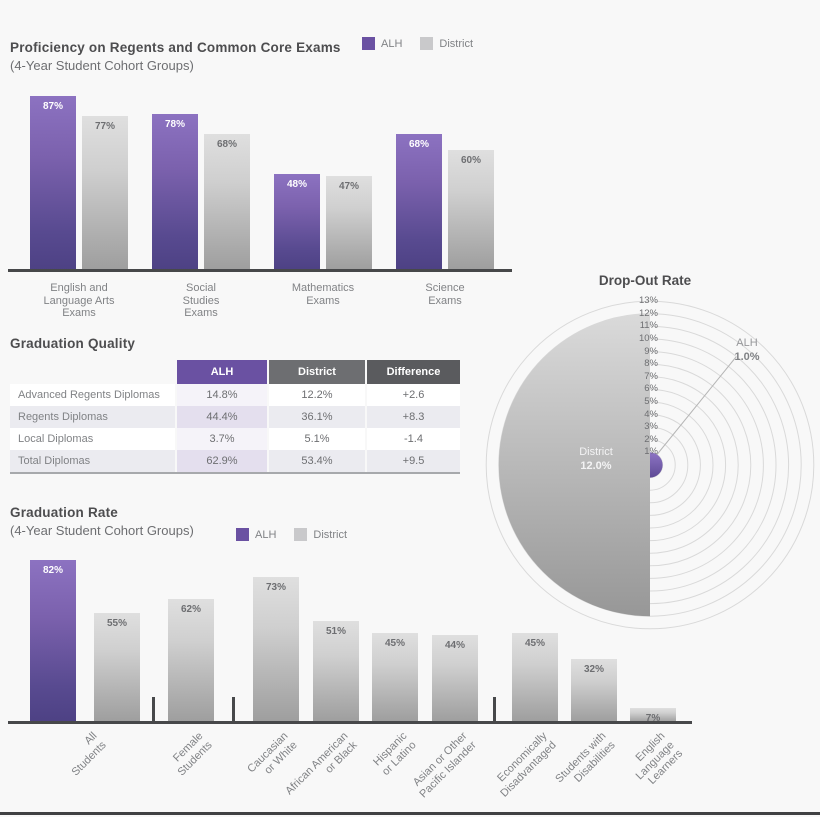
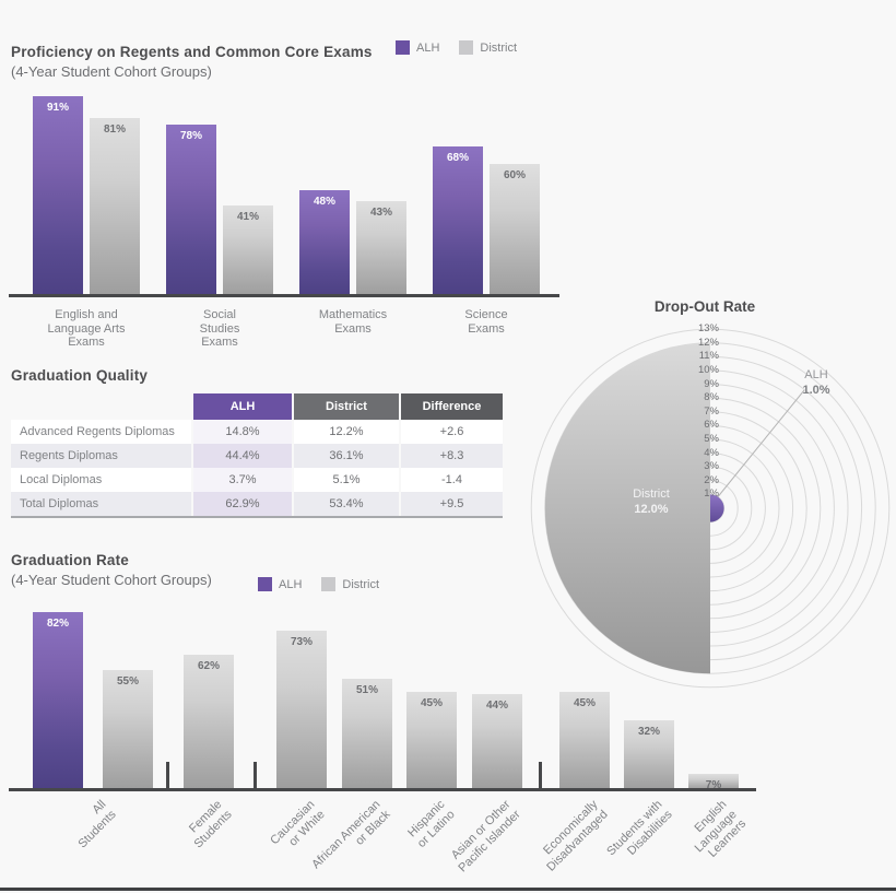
Proficiency on Regents and Common Core Exams/ALH/English and Language Arts Exams: 87% -> 91%
Proficiency on Regents and Common Core Exams/District/English and Language Arts Exams: 77% -> 81%
Proficiency on Regents and Common Core Exams/District/Social Studies Exams: 68% -> 41%
Proficiency on Regents and Common Core Exams/District/Mathematics Exams: 47% -> 43%
